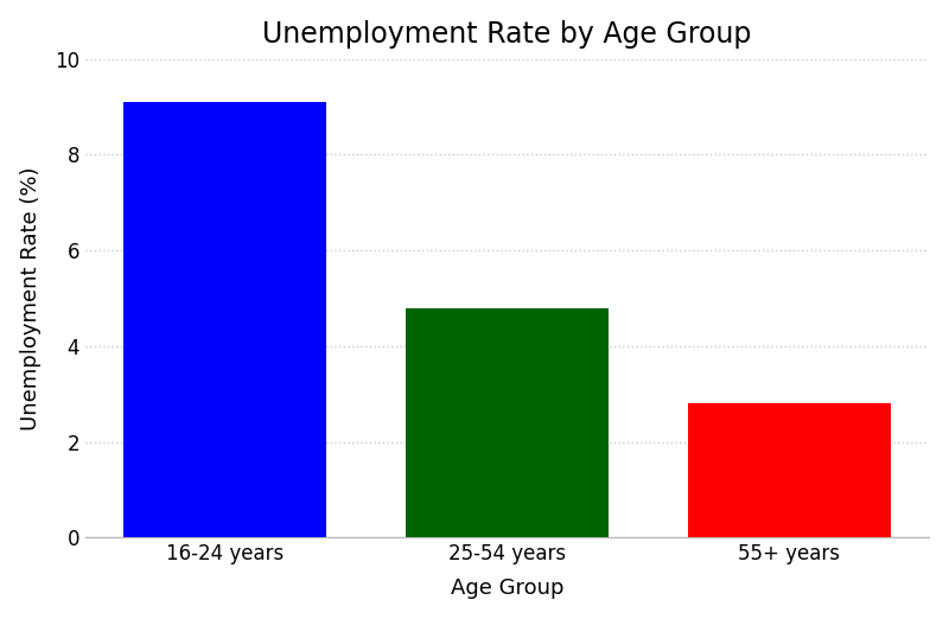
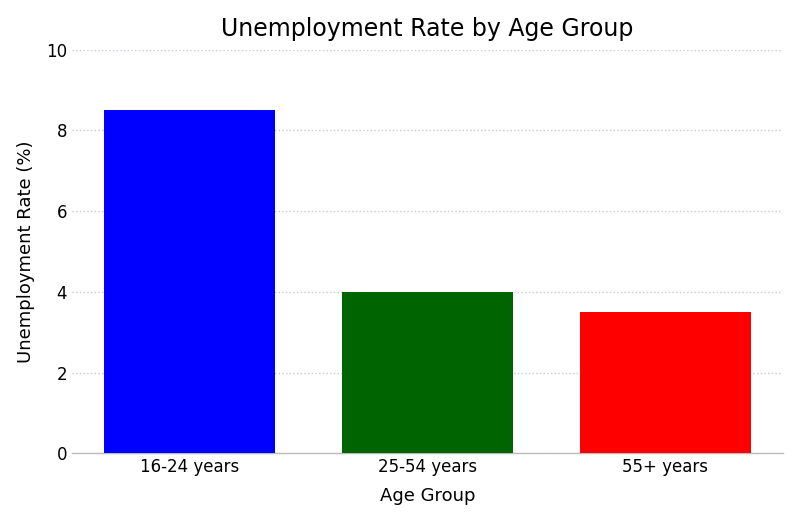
16-24 years: 9.1 -> 8.5
25-54 years: 4.8 -> 4.0
55+ years: 2.8 -> 3.5
